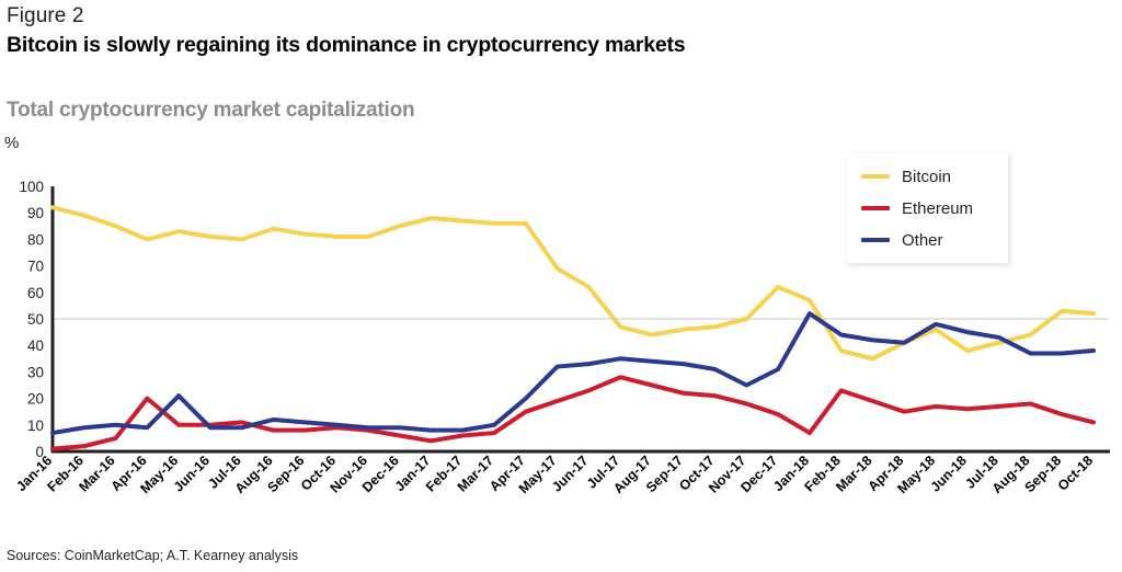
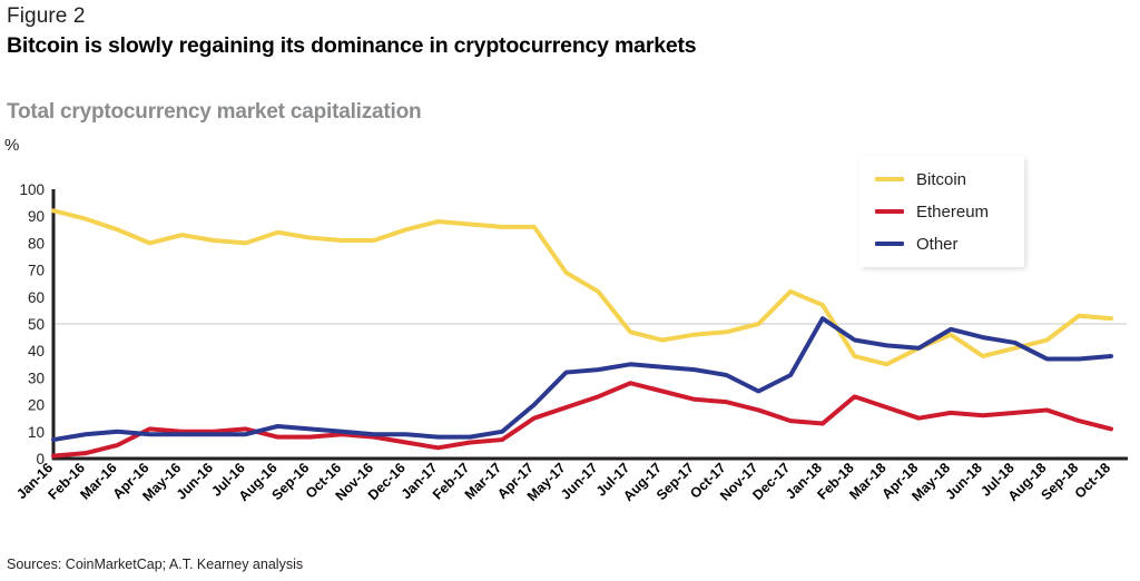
Ethereum/Apr-16: 20 -> 11
Other/May-16: 21 -> 9
Ethereum/Jan-18: 7 -> 13
